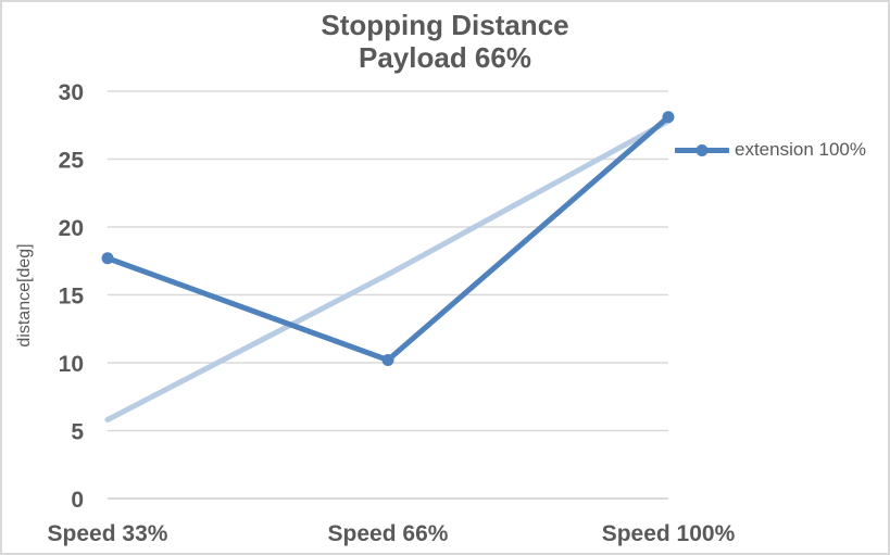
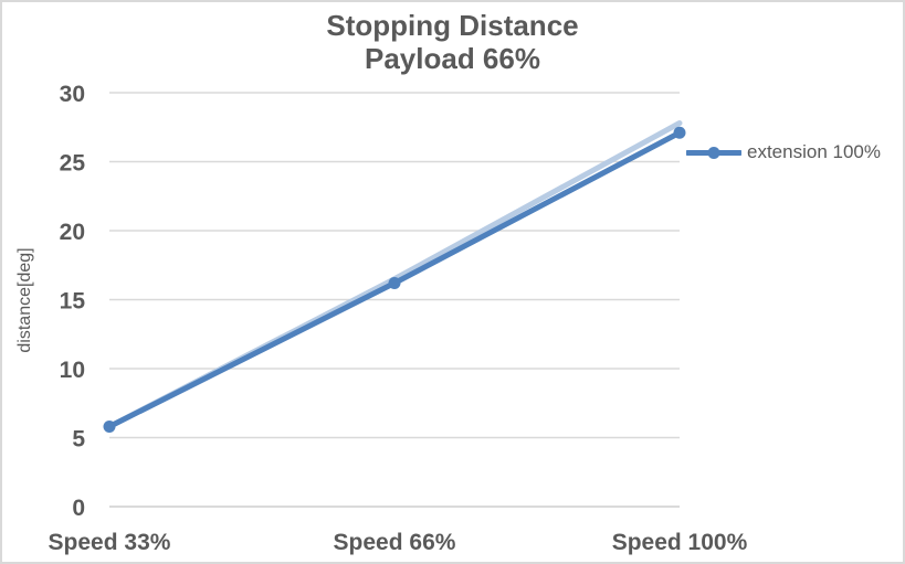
extension 100%/Speed 33%: 17.7 -> 5.8
extension 100%/Speed 66%: 10.2 -> 16.2
extension 100%/Speed 100%: 28.1 -> 27.1
